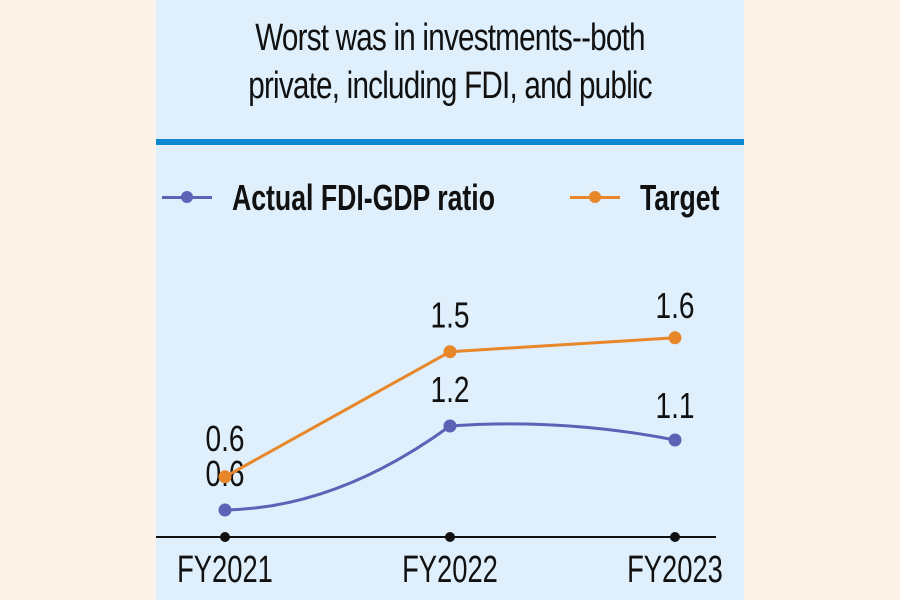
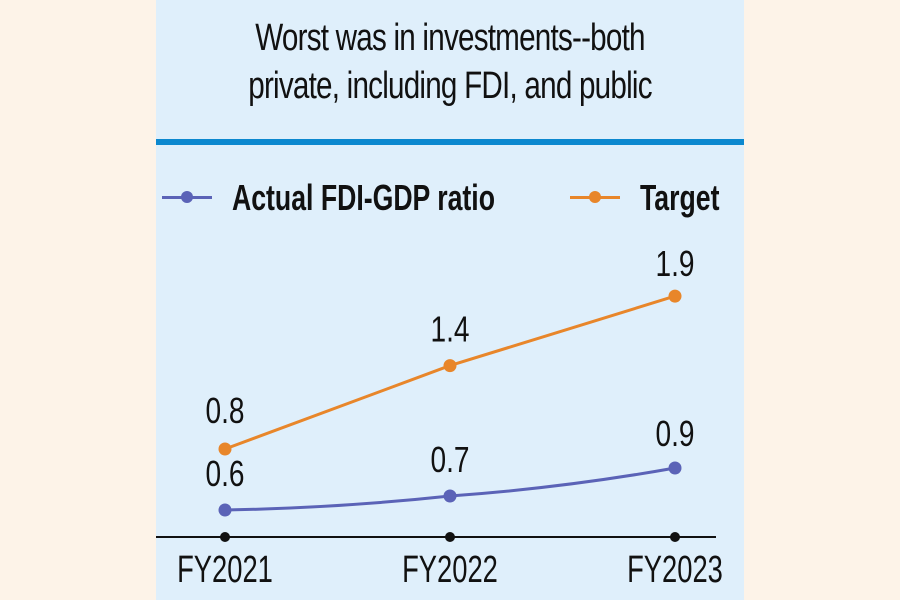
Target/FY2021: 0.6 -> 0.8
Actual FDI-GDP ratio/FY2022: 1.2 -> 0.7
Target/FY2022: 1.5 -> 1.4
Actual FDI-GDP ratio/FY2023: 1.1 -> 0.9
Target/FY2023: 1.6 -> 1.9
